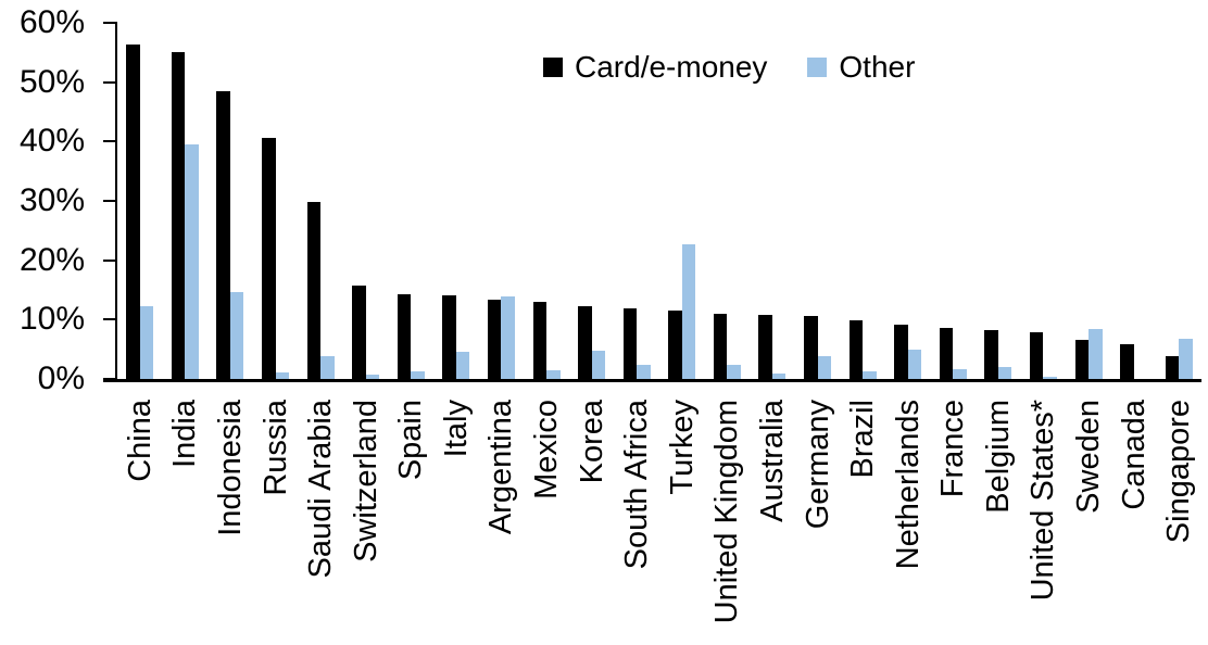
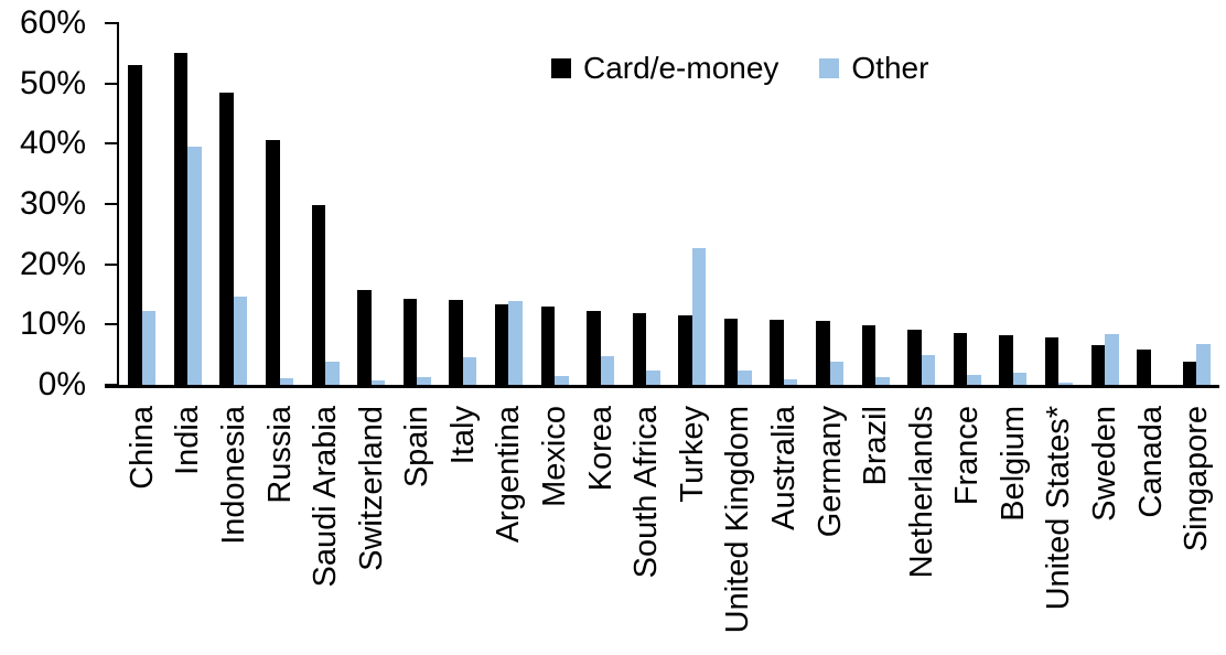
Card/e-money/China: 56% -> 53%
